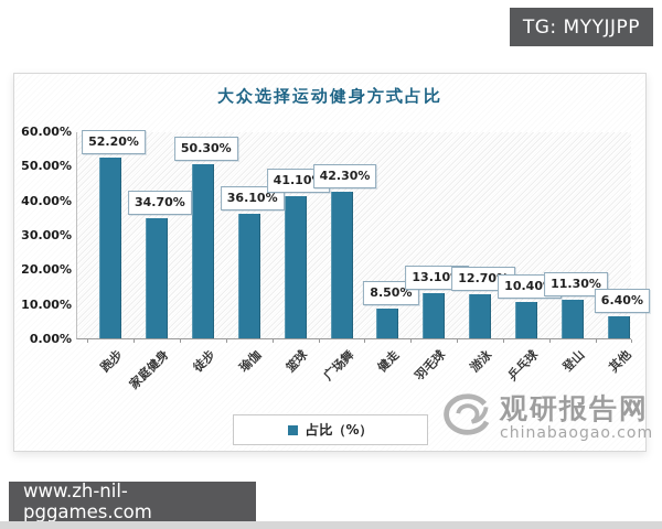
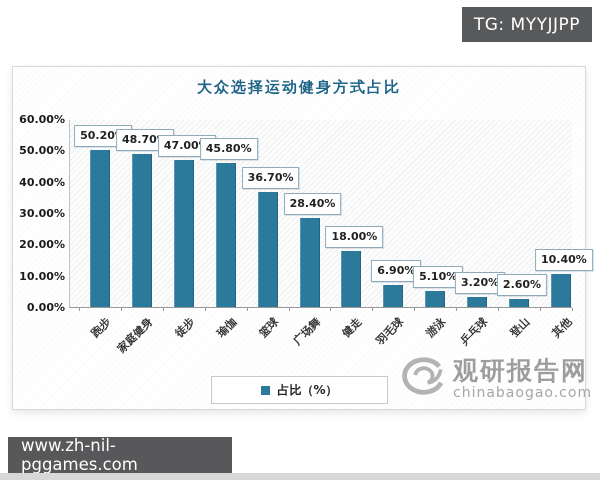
跑步: 52.20% -> 50.20%
家庭健身: 34.70% -> 48.70%
徒步: 50.30% -> 47.00%
瑜伽: 36.10% -> 45.80%
篮球: 41.10% -> 36.70%
广场舞: 42.30% -> 28.40%
健走: 8.50% -> 18.00%
羽毛球: 13.10% -> 6.90%
游泳: 12.70% -> 5.10%
乒乓球: 10.40% -> 3.20%
登山: 11.30% -> 2.60%
其他: 6.40% -> 10.40%
